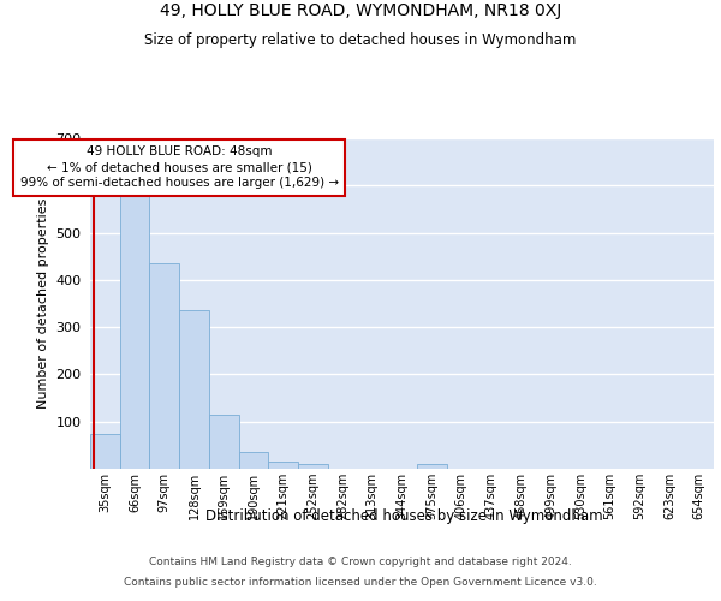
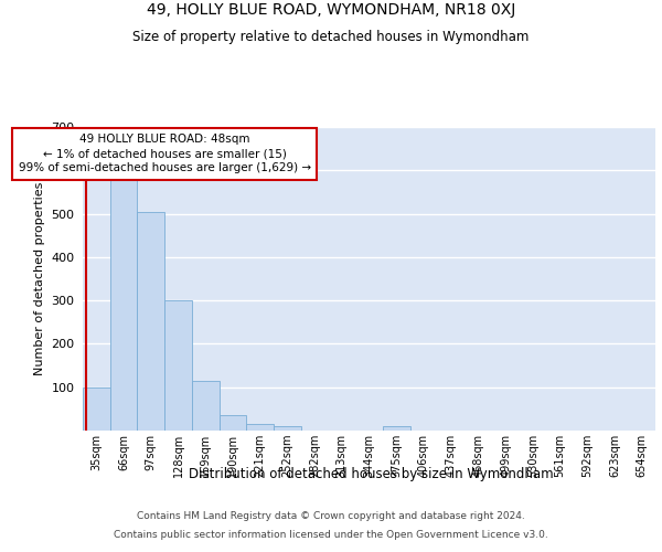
35sqm: 75 -> 100
97sqm: 435 -> 505
128sqm: 335 -> 300
